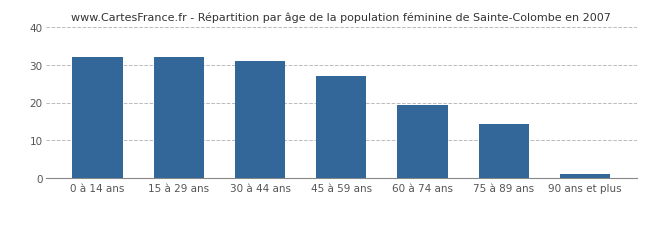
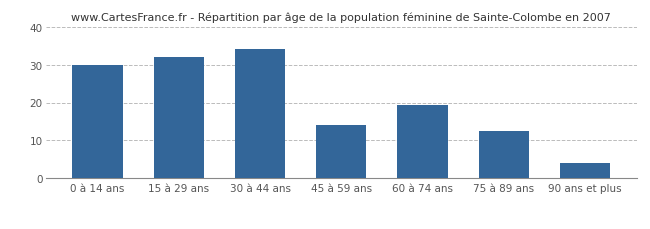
0 à 14 ans: 32.0 -> 30.0
30 à 44 ans: 31.0 -> 34.0
45 à 59 ans: 27.0 -> 14.0
75 à 89 ans: 14.3 -> 12.5
90 ans et plus: 1.2 -> 4.0
